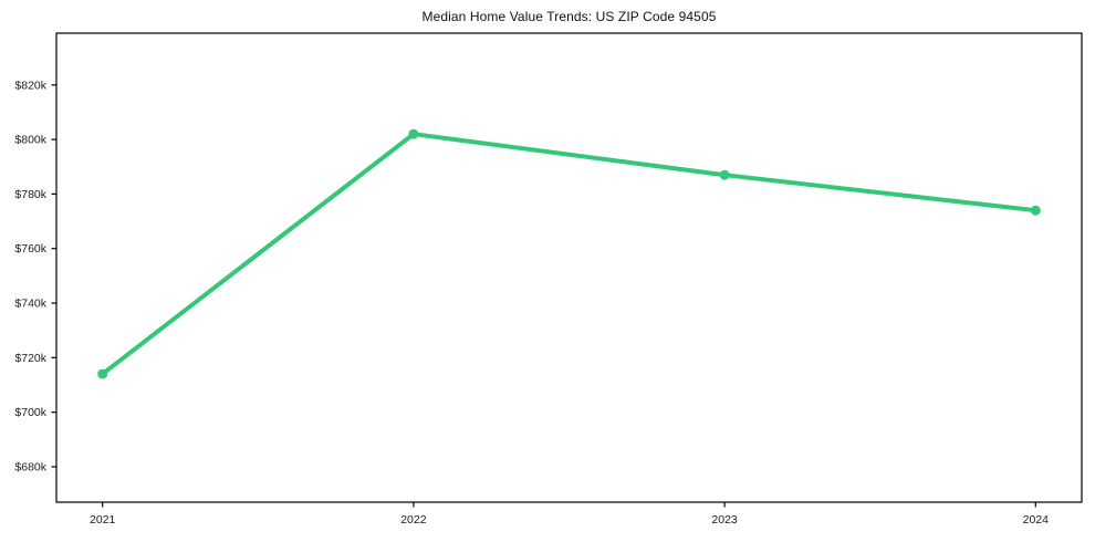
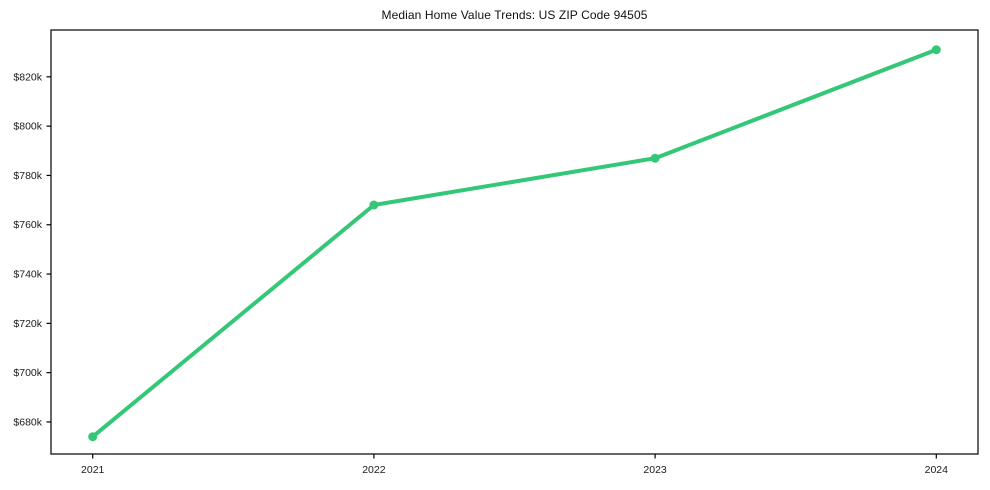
2021: $714k -> $674k
2022: $802k -> $768k
2024: $774k -> $831k
